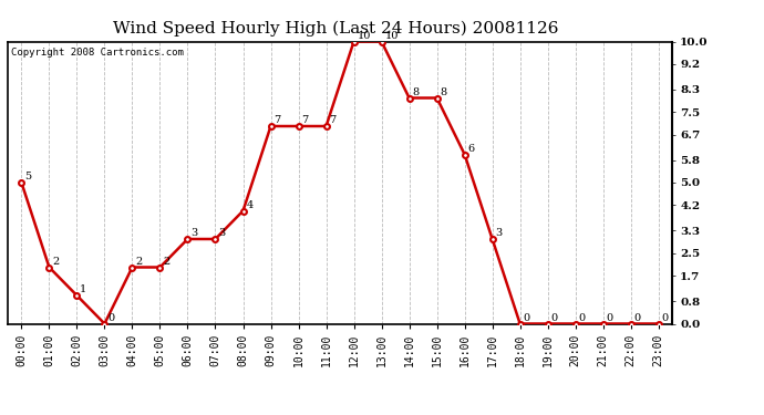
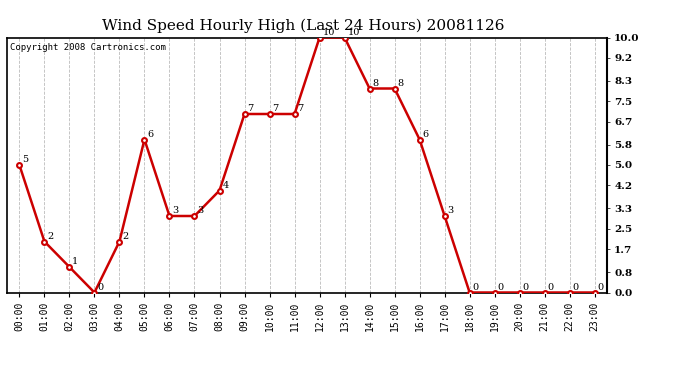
05:00: 2 -> 6
